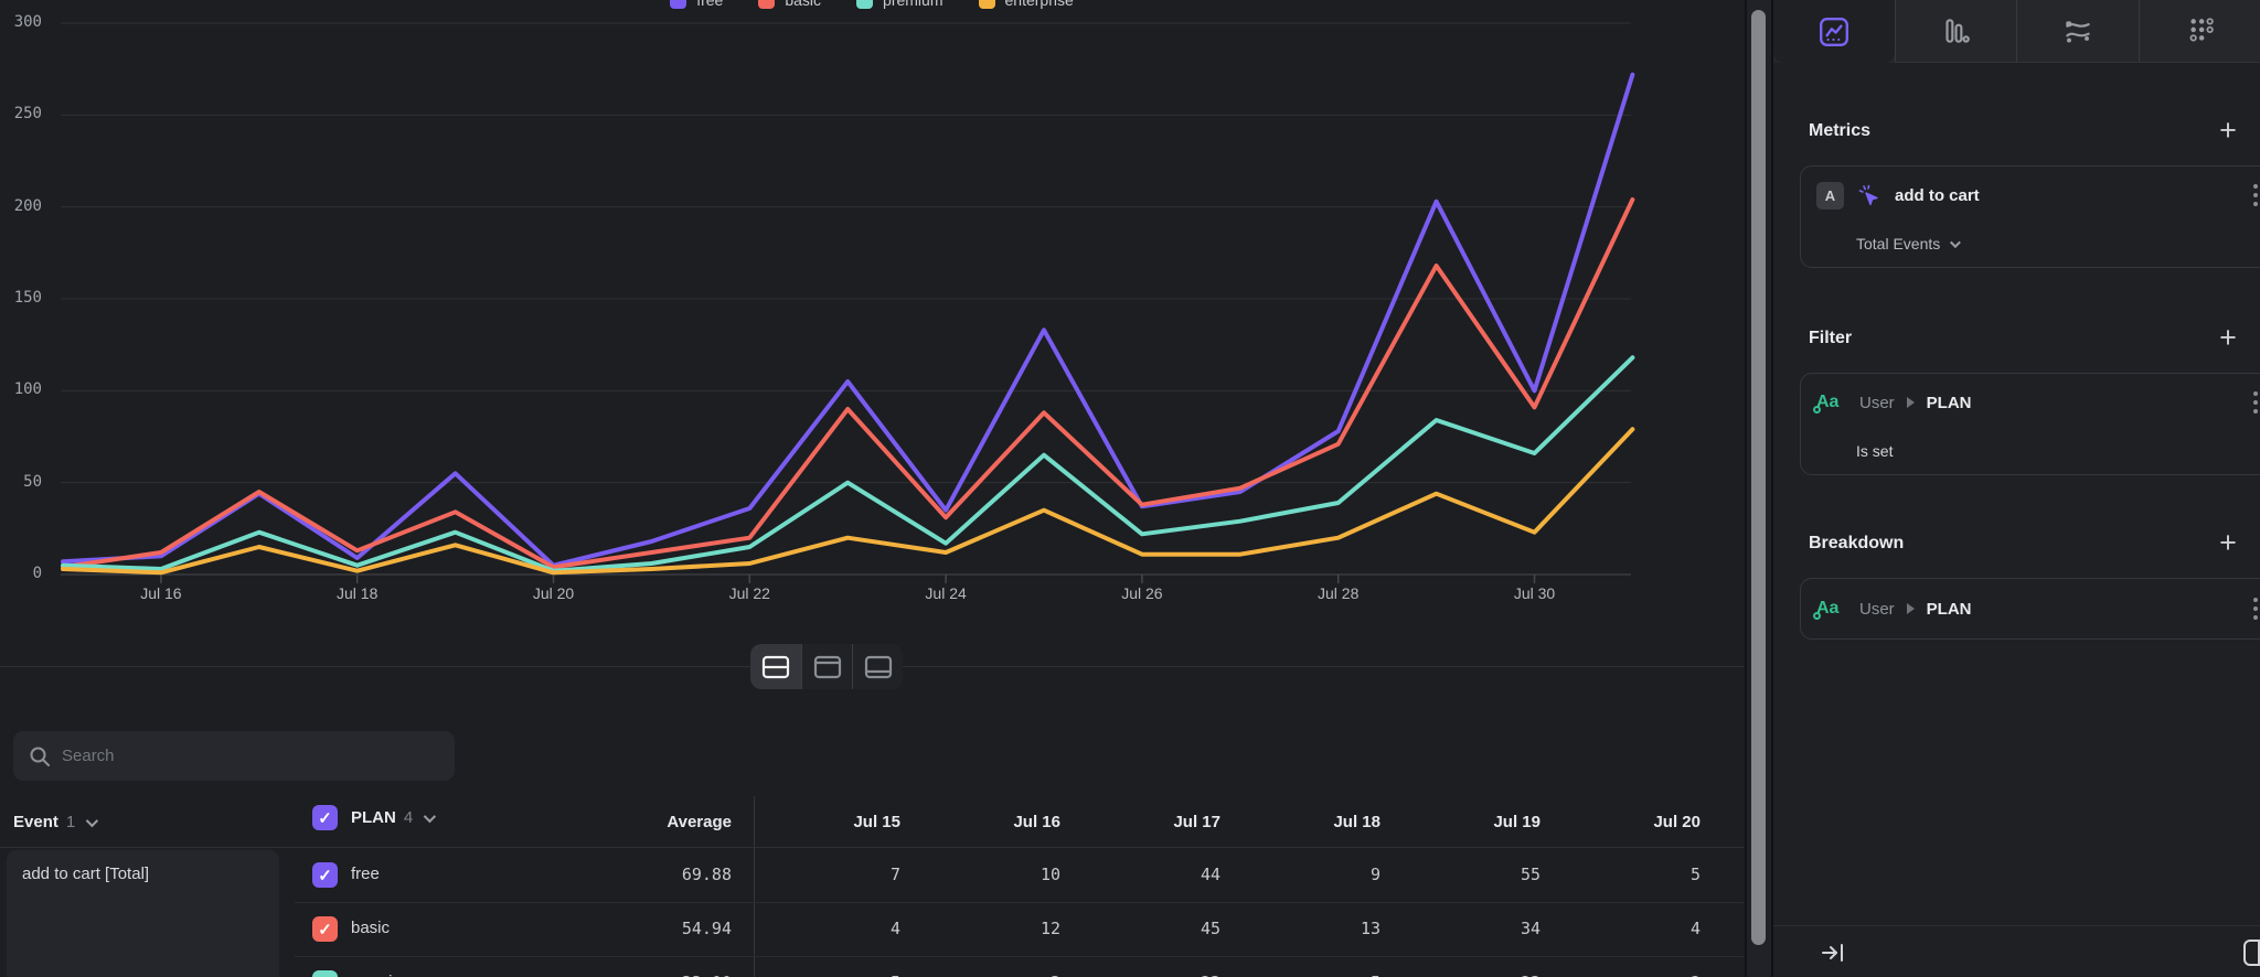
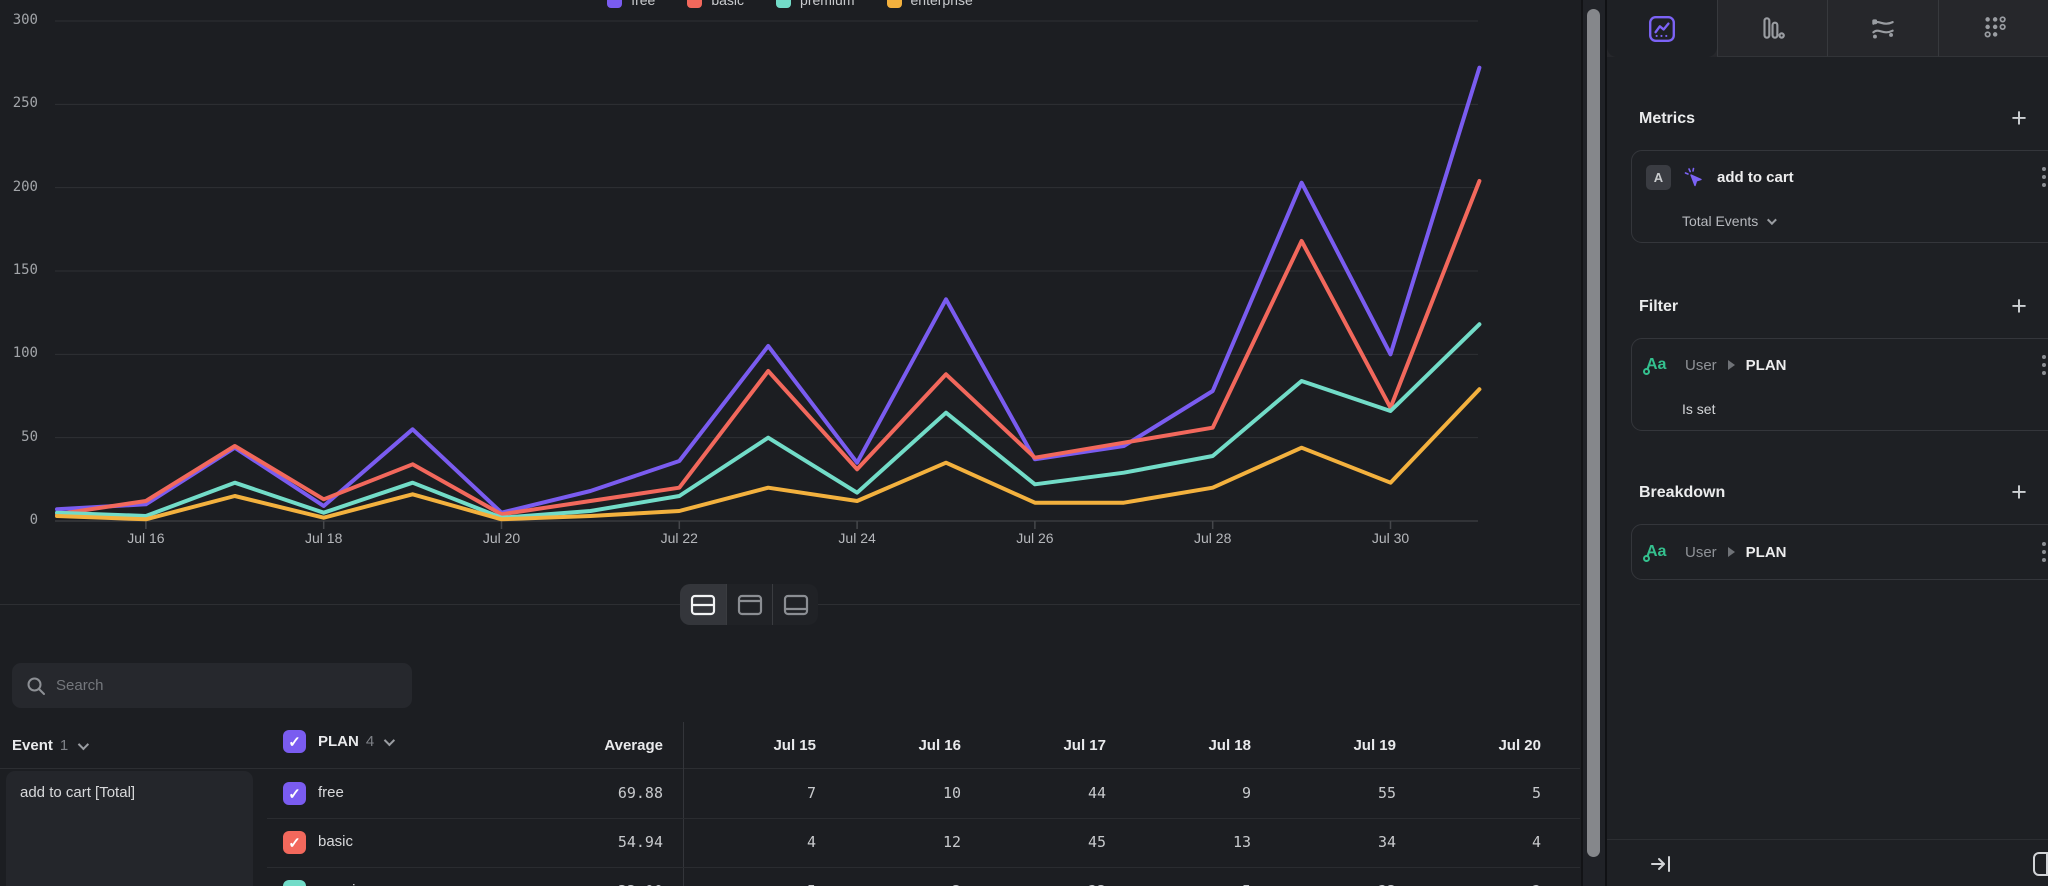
basic/Jul 28: 71 -> 56
basic/Jul 30: 91 -> 68
